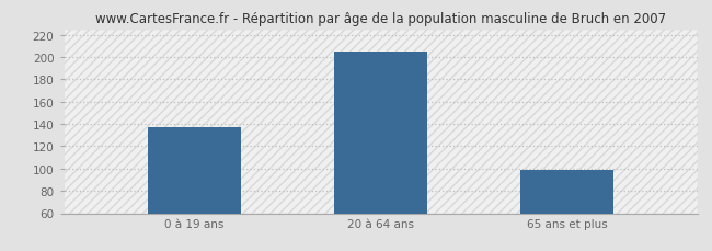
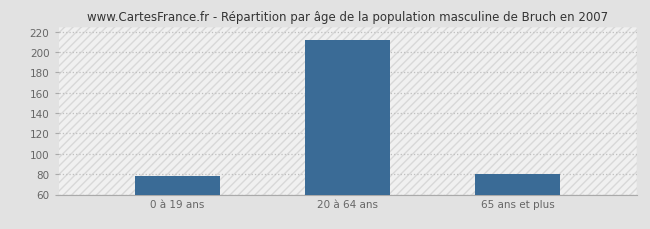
0 à 19 ans: 137 -> 78
20 à 64 ans: 205 -> 212
65 ans et plus: 99 -> 80
